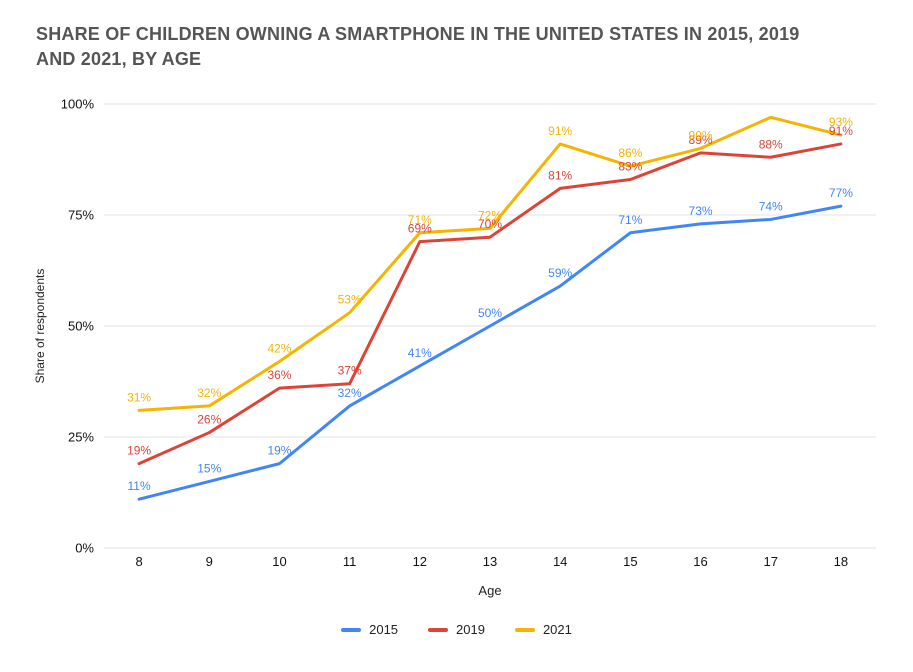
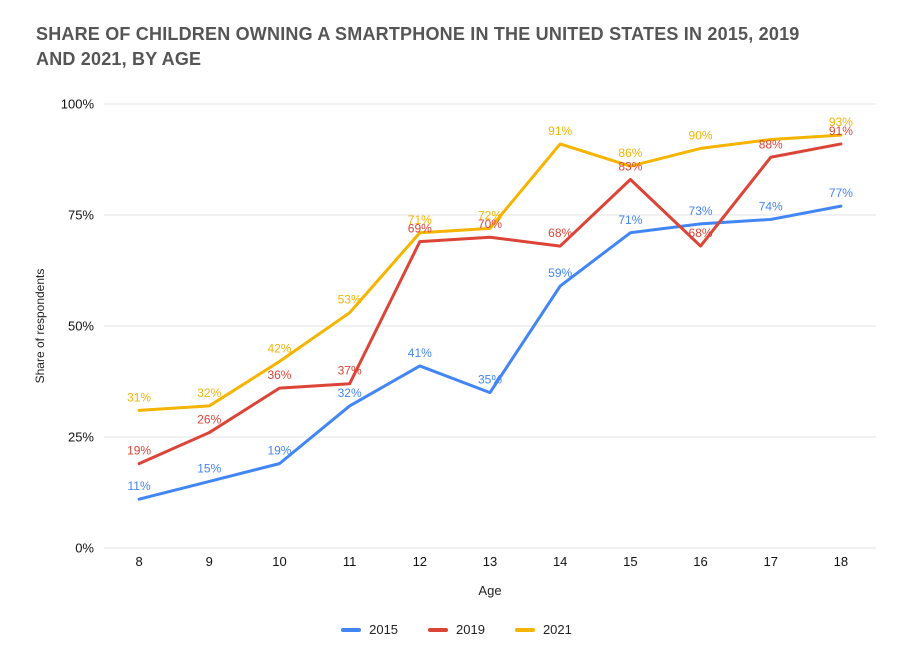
2015/13: 50% -> 35%
2019/14: 81% -> 68%
2019/16: 89% -> 68%
2021/17: 97% -> 92%
